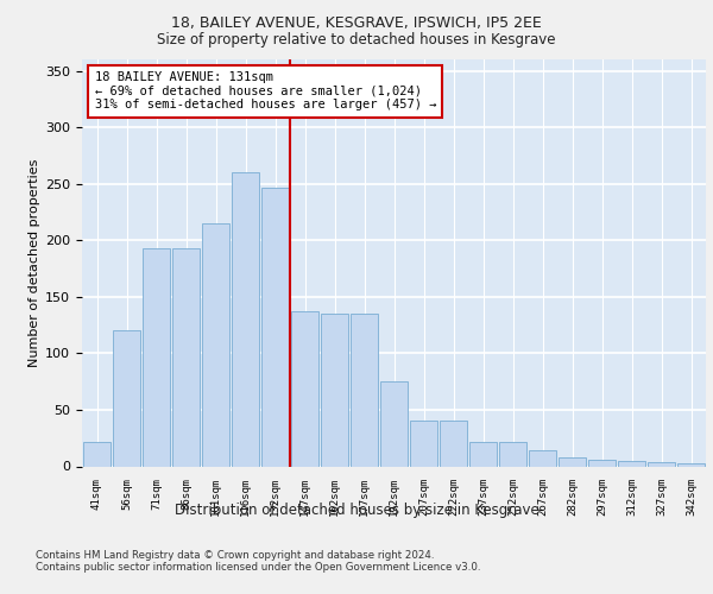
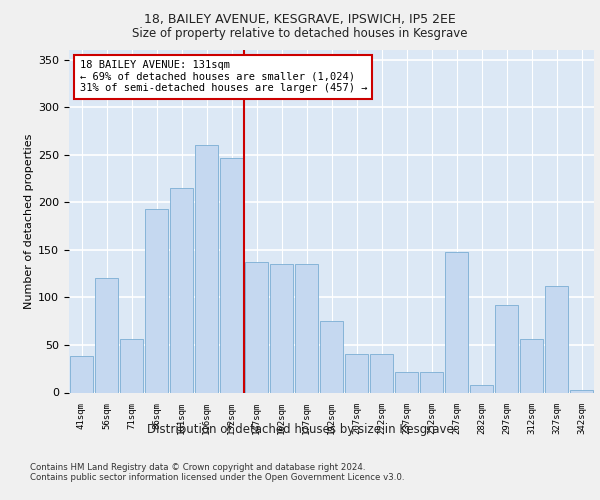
41sqm: 22 -> 38
71sqm: 193 -> 56
267sqm: 14 -> 148
297sqm: 6 -> 92
312sqm: 5 -> 56
327sqm: 4 -> 112
